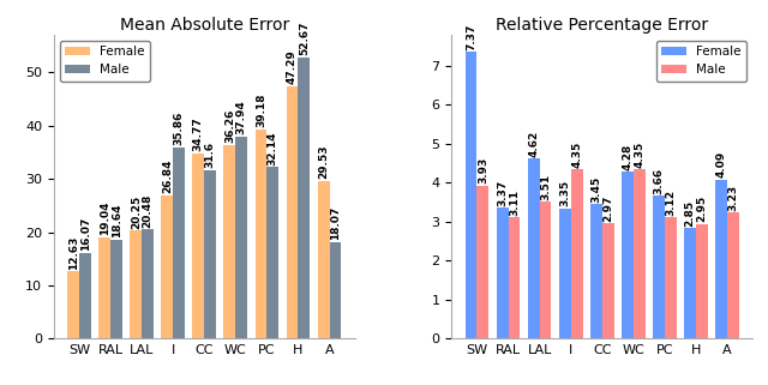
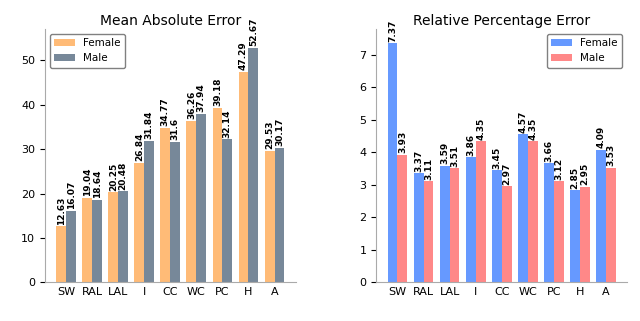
Mean Absolute Error/Male/I: 35.86 -> 31.84
Mean Absolute Error/Male/A: 18.07 -> 30.17
Relative Percentage Error/Female/LAL: 4.62 -> 3.59
Relative Percentage Error/Female/I: 3.35 -> 3.86
Relative Percentage Error/Female/WC: 4.28 -> 4.57
Relative Percentage Error/Male/A: 3.23 -> 3.53
